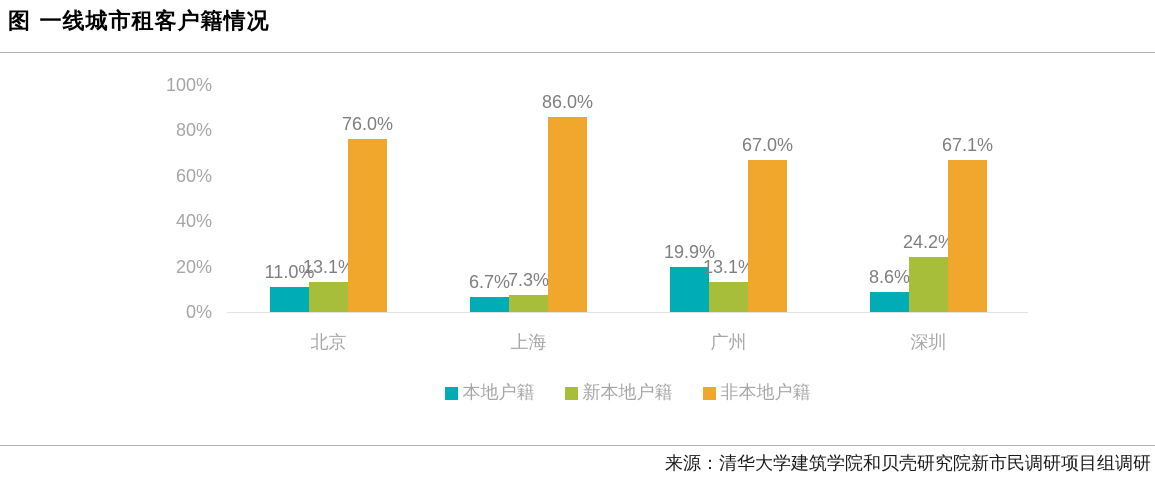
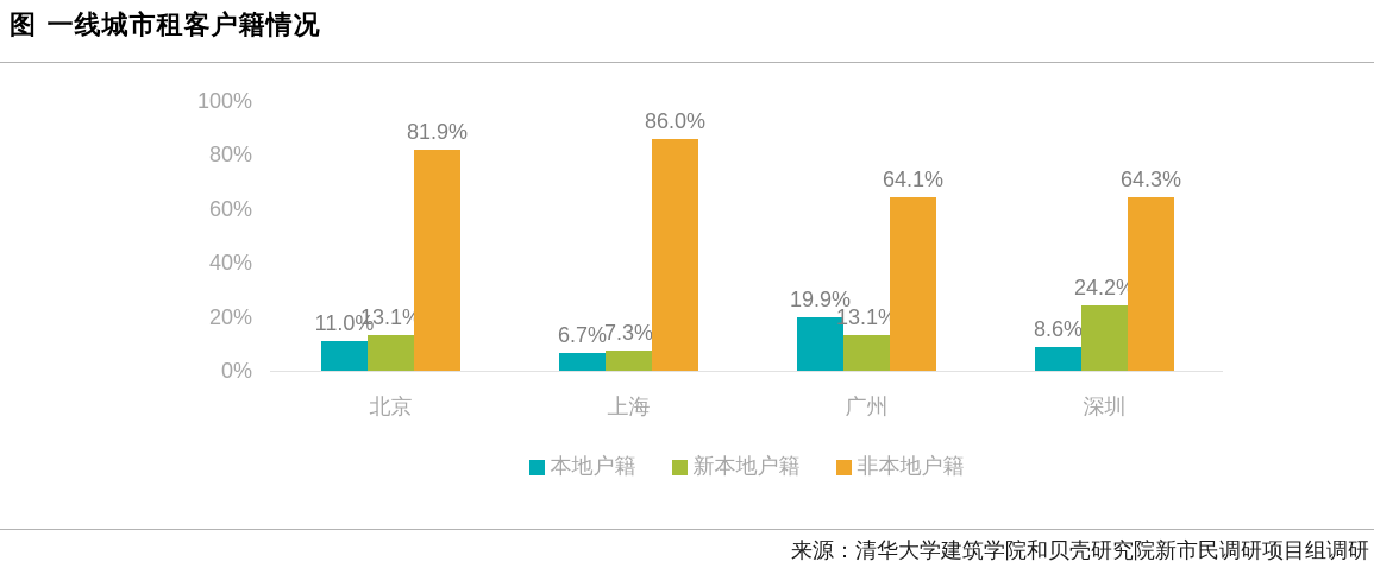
非本地户籍/北京: 76.0% -> 81.9%
非本地户籍/广州: 67.0% -> 64.1%
非本地户籍/深圳: 67.1% -> 64.3%
